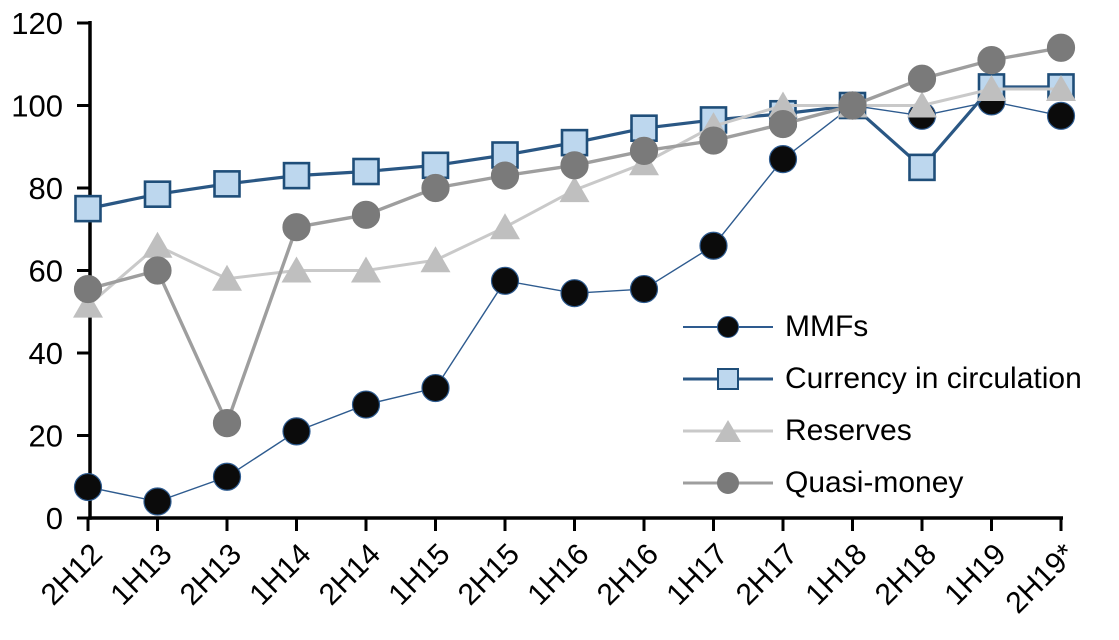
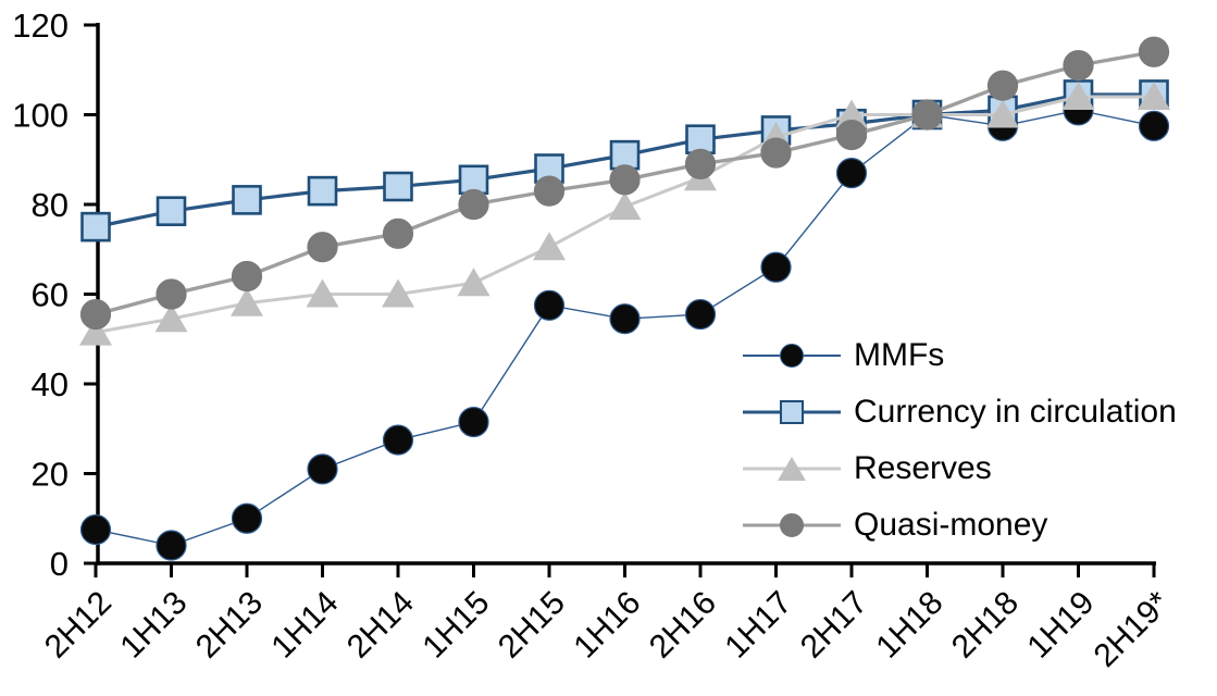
Reserves/1H13: 66 -> 54
Quasi-money/2H13: 23 -> 64
Currency in circulation/2H18: 85 -> 101
